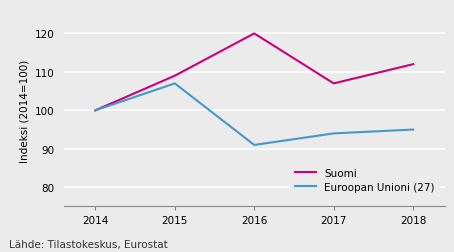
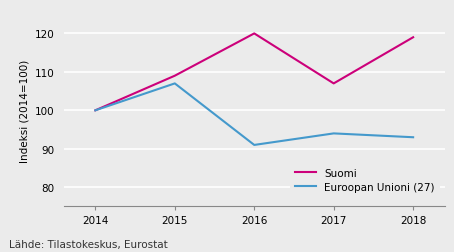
Suomi/2018: 112 -> 119
Euroopan Unioni (27)/2018: 95 -> 93
